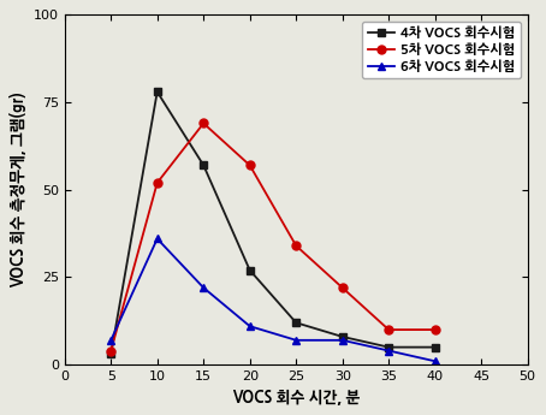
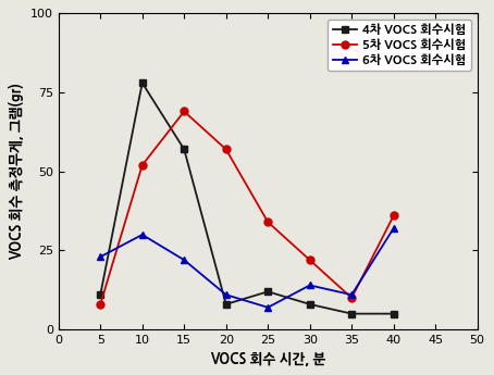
4차 VOCS 회수시험/5: 3 -> 11
5차 VOCS 회수시험/5: 4 -> 8
6차 VOCS 회수시험/5: 7 -> 23
6차 VOCS 회수시험/10: 36 -> 30
4차 VOCS 회수시험/20: 27 -> 8
6차 VOCS 회수시험/30: 7 -> 14
6차 VOCS 회수시험/35: 4 -> 11
5차 VOCS 회수시험/40: 10 -> 36
6차 VOCS 회수시험/40: 1 -> 32
